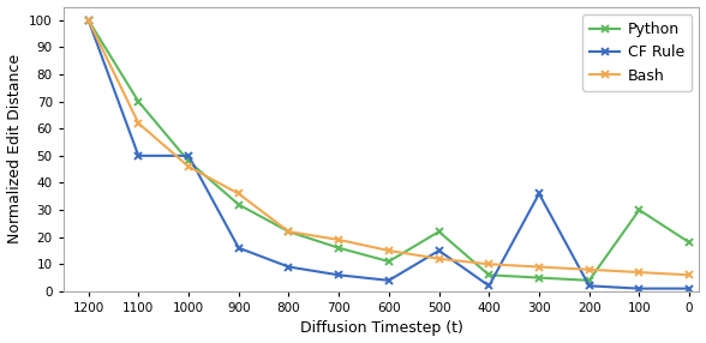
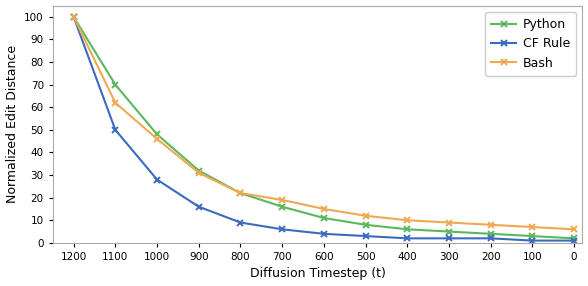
CF Rule/1000: 50 -> 28
Bash/900: 36 -> 31
Python/500: 22 -> 8
CF Rule/500: 15 -> 3
CF Rule/300: 36 -> 2
Python/100: 30 -> 3
Python/0: 18 -> 2
